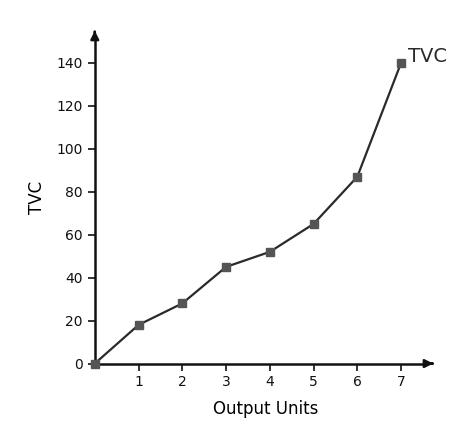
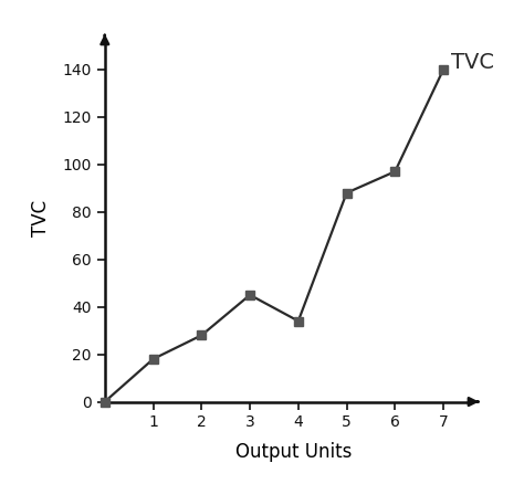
4: 52 -> 34
5: 65 -> 88
6: 87 -> 97
